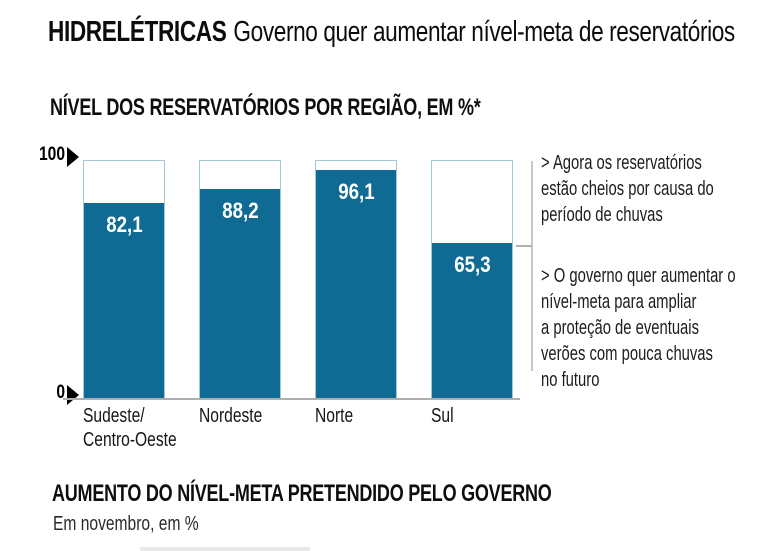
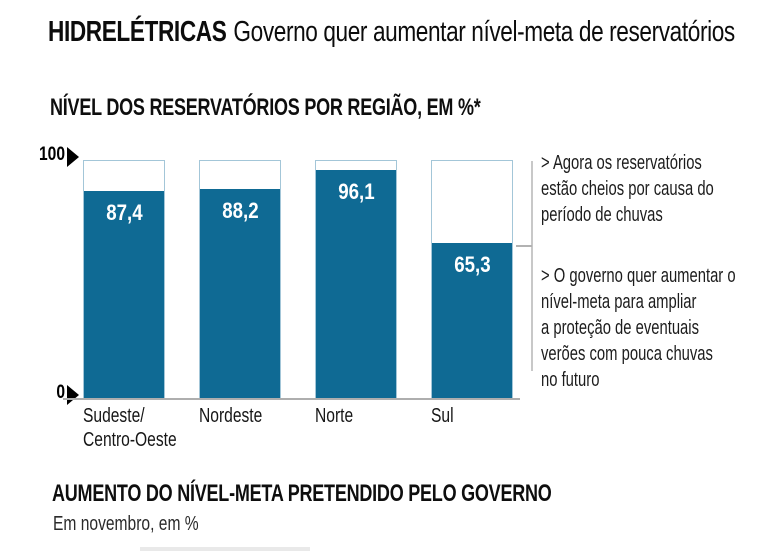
Sudeste/Centro-Oeste: 82,1 -> 87,4
